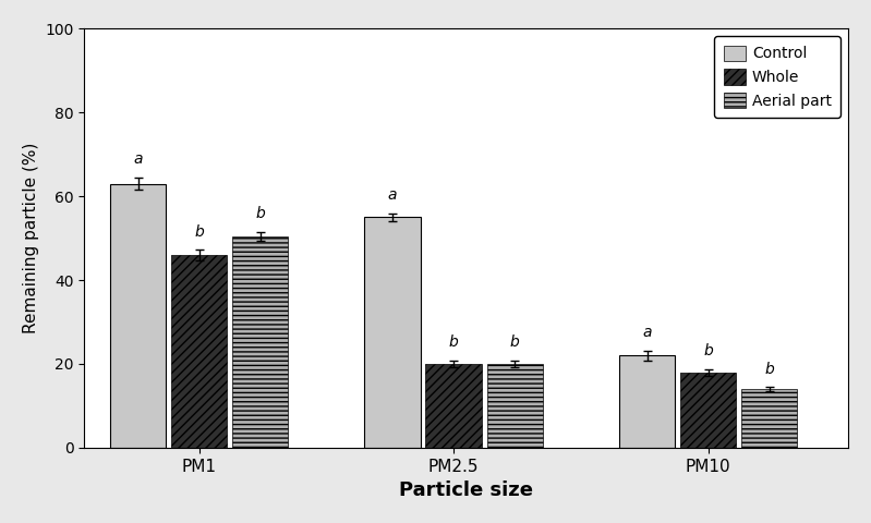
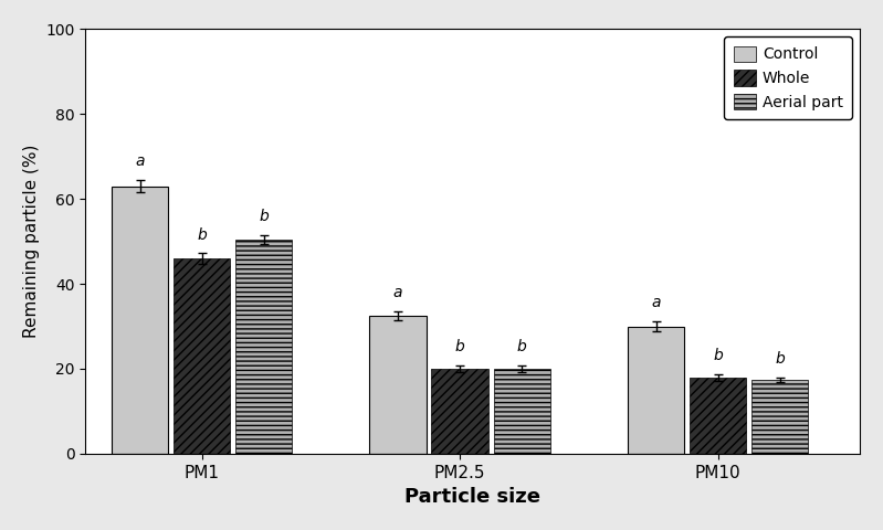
Control/PM2.5: 55.0 -> 32.5
Control/PM10: 22.0 -> 30.0
Aerial part/PM10: 14.0 -> 17.5
